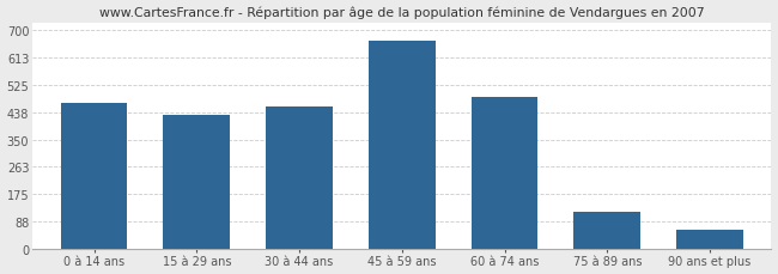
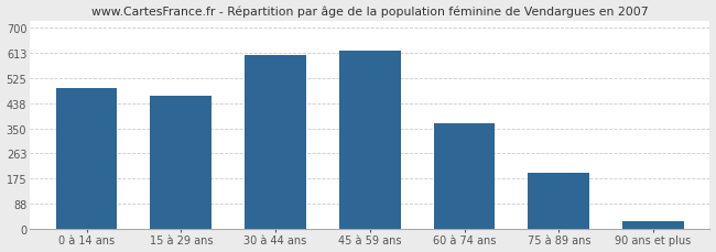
0 à 14 ans: 465 -> 490
15 à 29 ans: 430 -> 463
30 à 44 ans: 455 -> 605
45 à 59 ans: 665 -> 619
60 à 74 ans: 485 -> 366
75 à 89 ans: 120 -> 196
90 ans et plus: 60 -> 25
